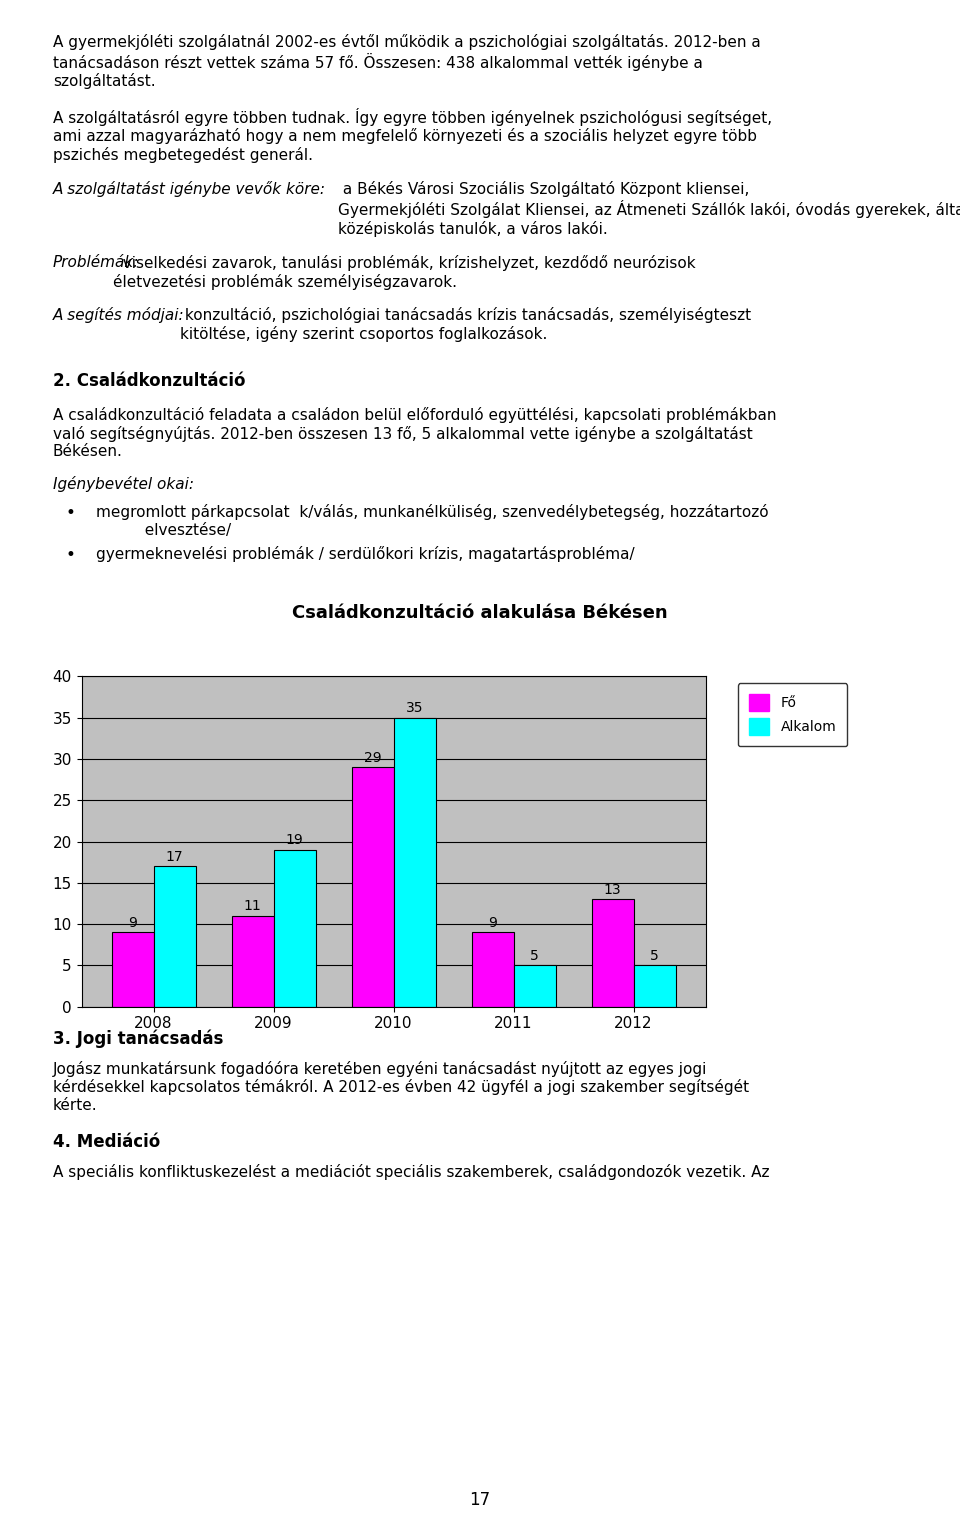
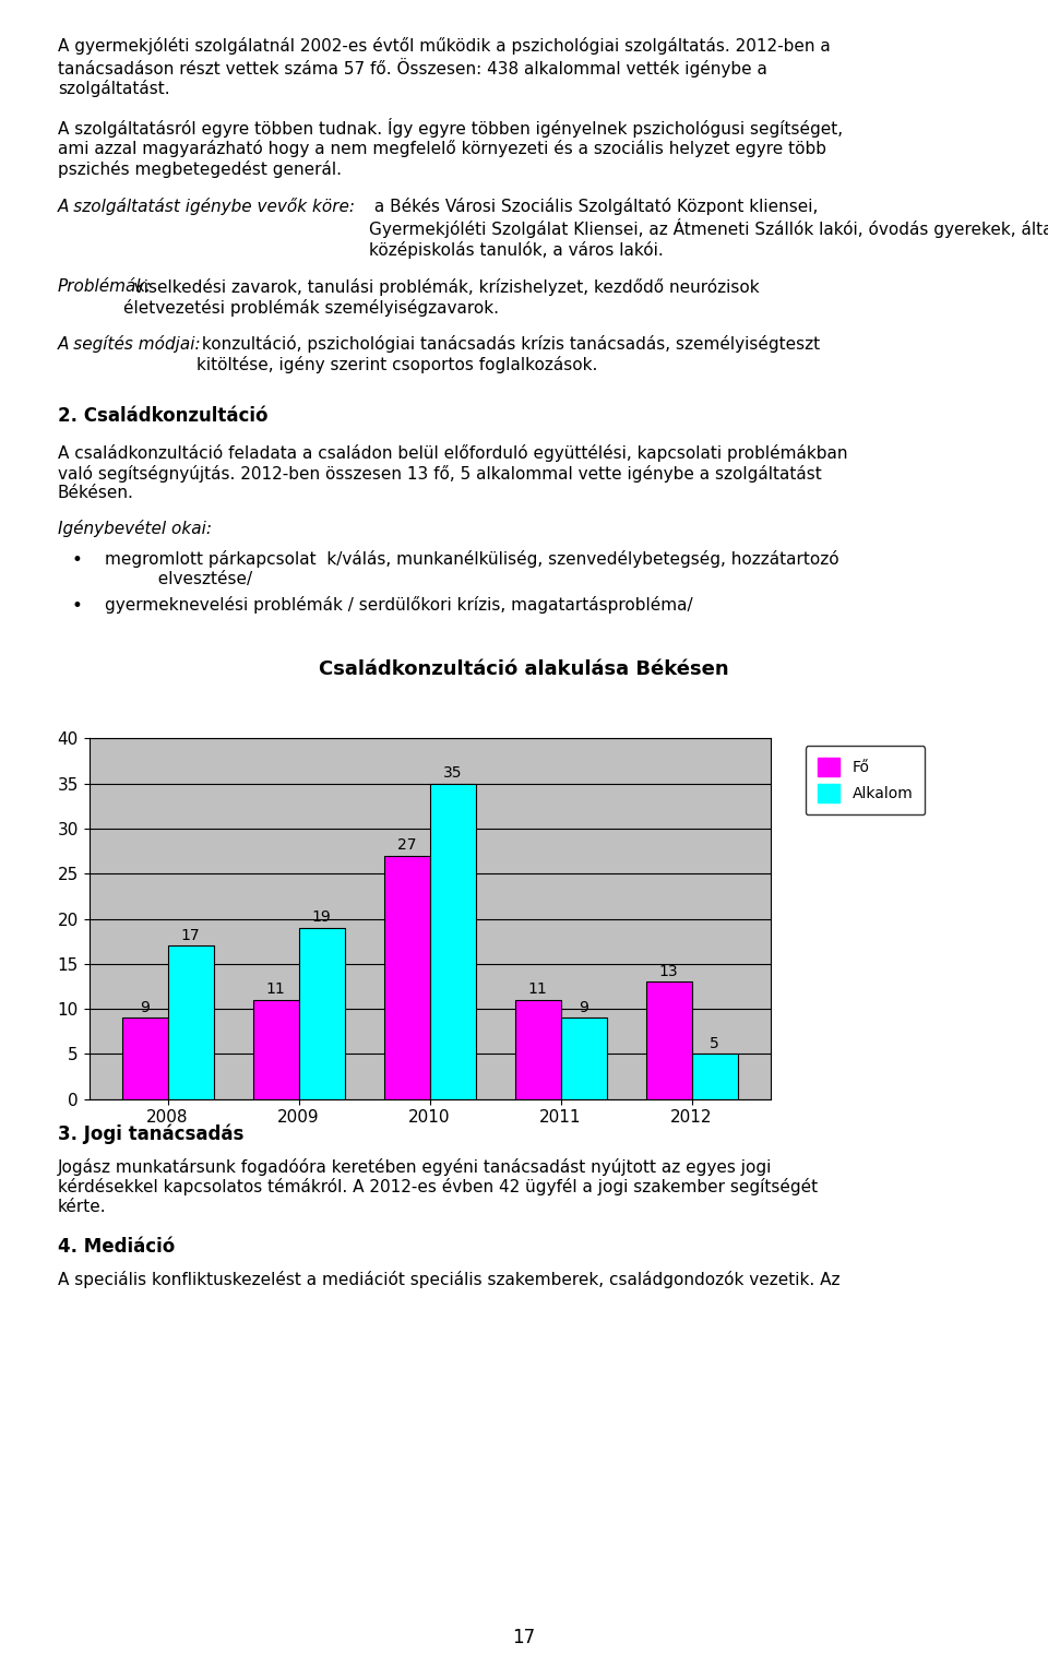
Fő/2010: 29 -> 27
Fő/2011: 9 -> 11
Alkalom/2011: 5 -> 9
